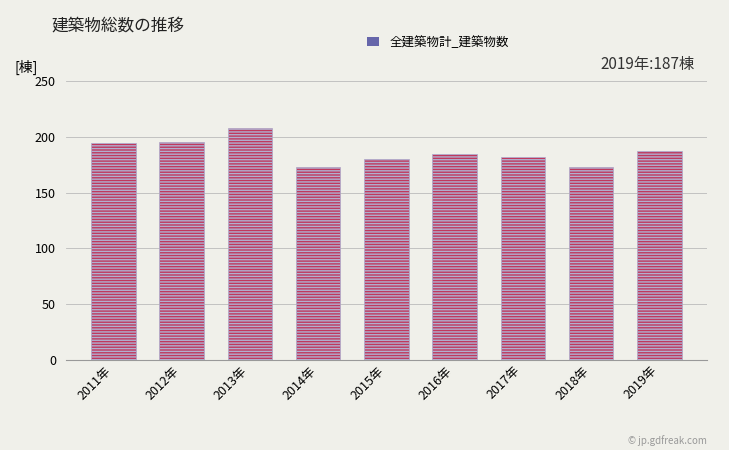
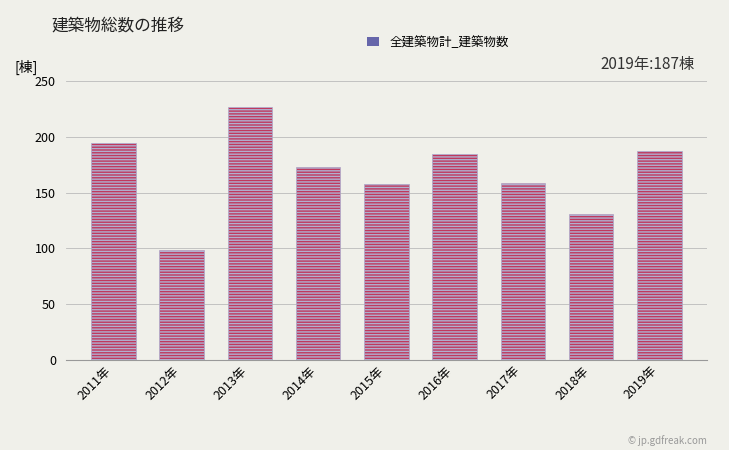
2012年: 195 -> 99
2013年: 208 -> 227
2015年: 180 -> 158
2017年: 182 -> 159
2018年: 173 -> 131
